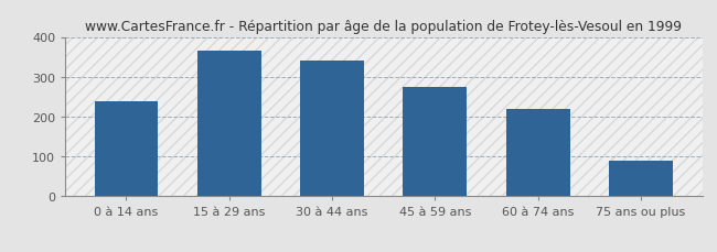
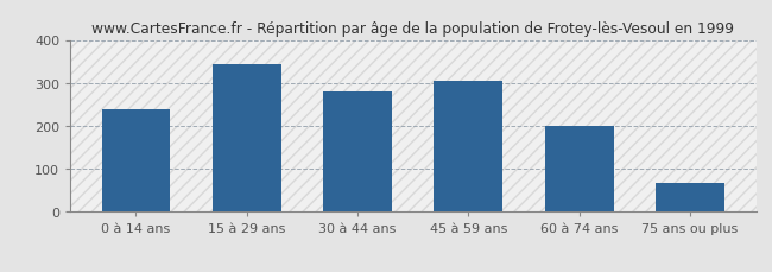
15 à 29 ans: 365 -> 343
30 à 44 ans: 340 -> 280
45 à 59 ans: 275 -> 306
60 à 74 ans: 220 -> 199
75 ans ou plus: 90 -> 66
